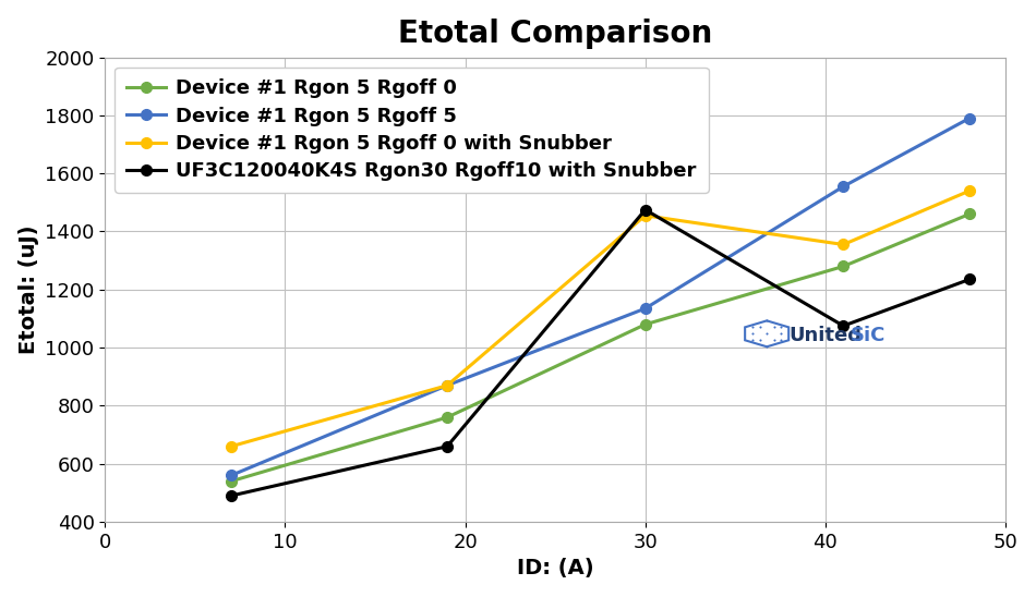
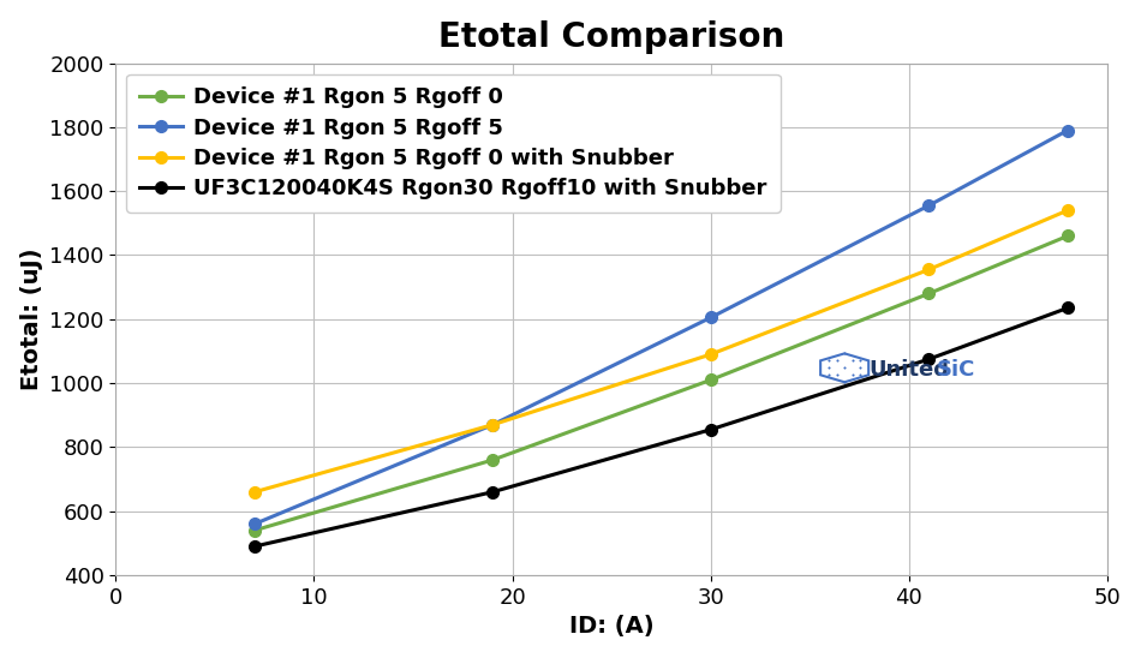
Device #1 Rgon 5 Rgoff 0/30: 1080 -> 1010
Device #1 Rgon 5 Rgoff 5/30: 1135 -> 1205
Device #1 Rgon 5 Rgoff 0 with Snubber/30: 1455 -> 1090
UF3C120040K4S Rgon30 Rgoff10 with Snubber/30: 1475 -> 855
